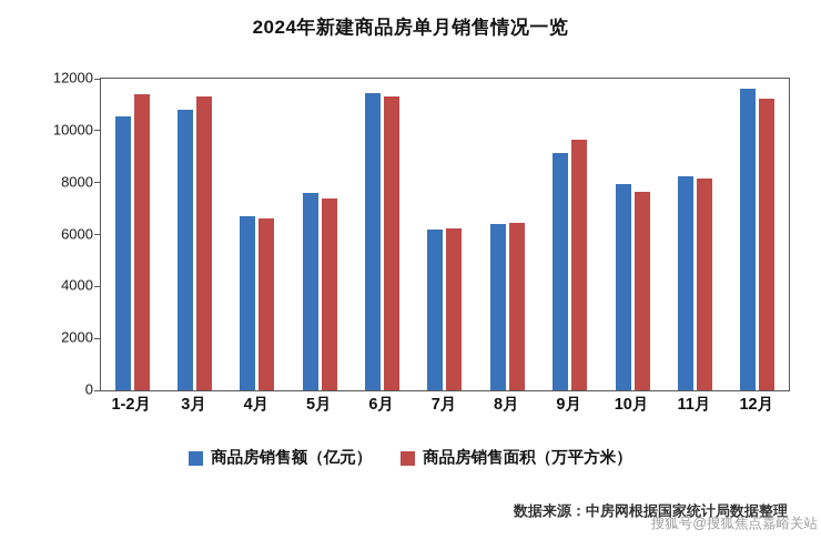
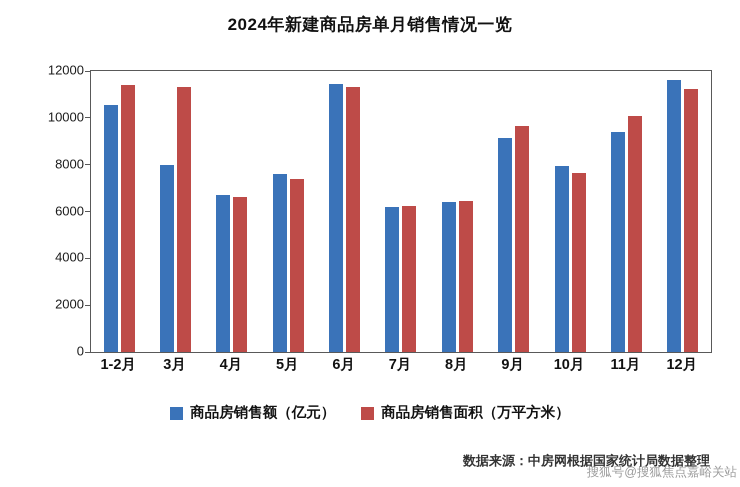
商品房销售额（亿元）/3月: 10800 -> 8000
商品房销售额（亿元）/11月: 8200 -> 9400
商品房销售面积（万平方米）/11月: 8200 -> 10100
